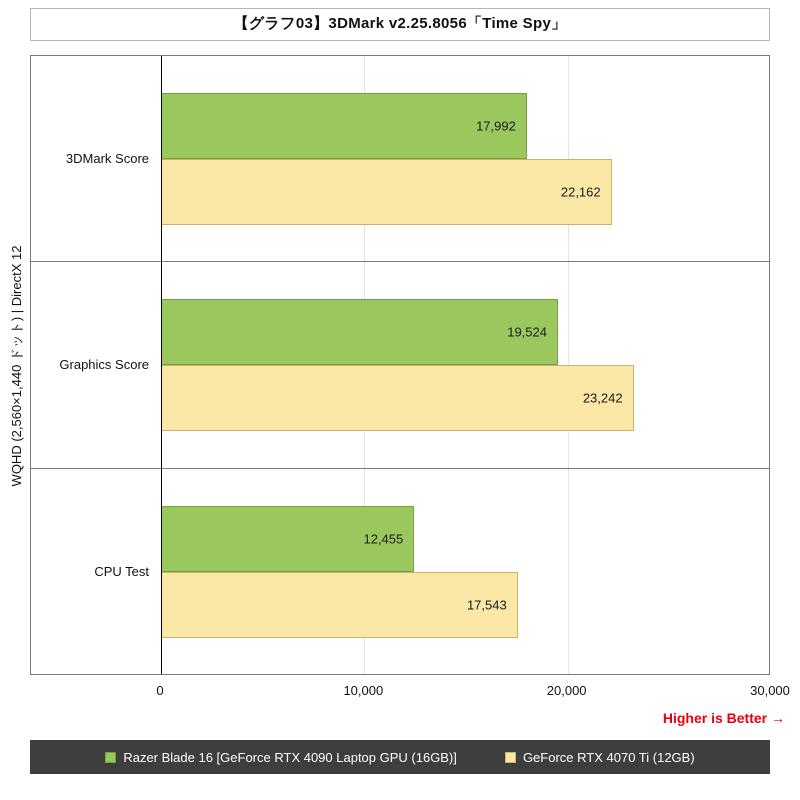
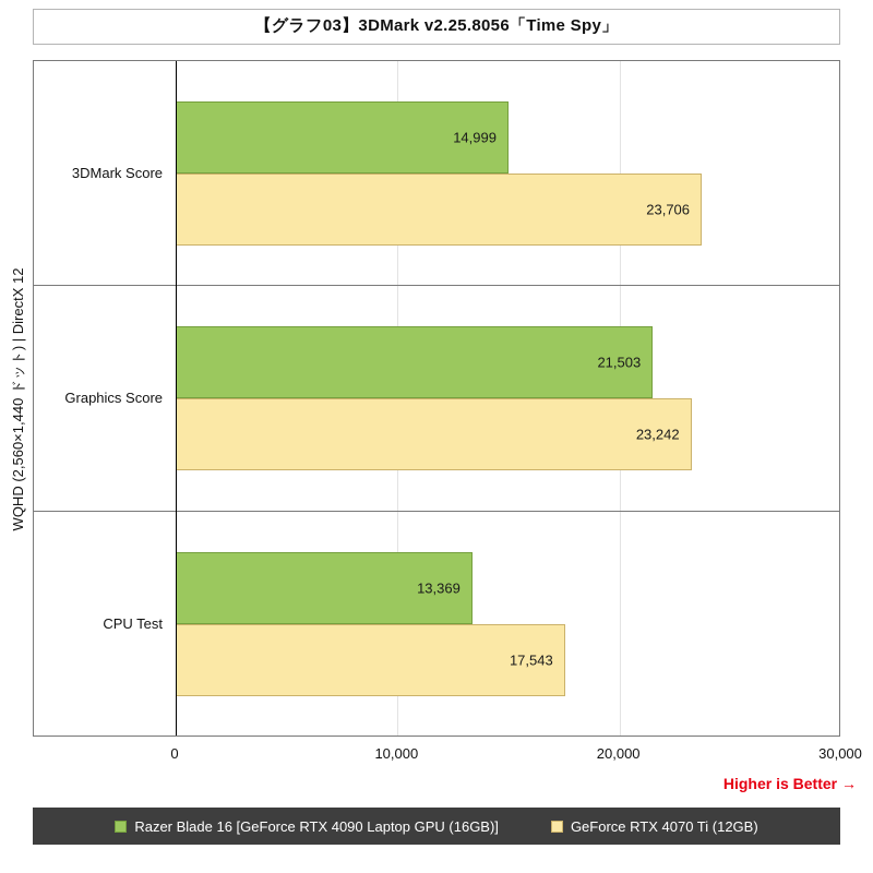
Razer Blade 16 [GeForce RTX 4090 Laptop GPU (16GB)]/3DMark Score: 17,992 -> 14,999
GeForce RTX 4070 Ti (12GB)/3DMark Score: 22,162 -> 23,706
Razer Blade 16 [GeForce RTX 4090 Laptop GPU (16GB)]/Graphics Score: 19,524 -> 21,503
Razer Blade 16 [GeForce RTX 4090 Laptop GPU (16GB)]/CPU Test: 12,455 -> 13,369
